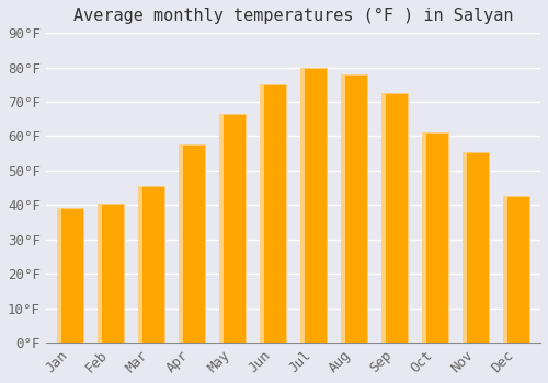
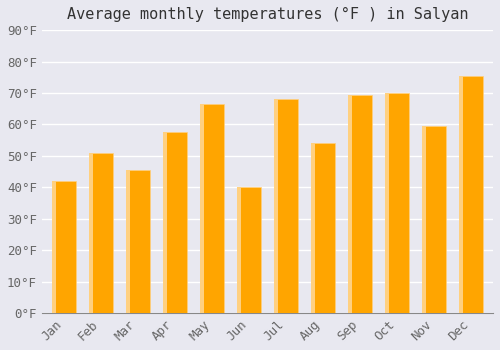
Jan: 39.0°F -> 42.0°F
Feb: 40.5°F -> 51.0°F
Jun: 75.0°F -> 40.0°F
Jul: 80.0°F -> 68.0°F
Aug: 78.0°F -> 54.0°F
Sep: 72.5°F -> 69.5°F
Oct: 61.0°F -> 70.0°F
Nov: 55.5°F -> 59.5°F
Dec: 42.5°F -> 75.5°F
